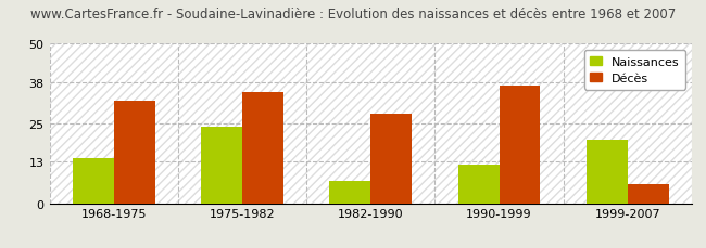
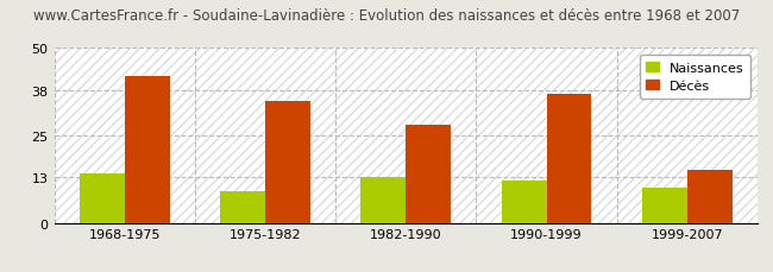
Décès/1968-1975: 32 -> 42
Naissances/1975-1982: 24 -> 9
Naissances/1982-1990: 7 -> 13
Naissances/1999-2007: 20 -> 10
Décès/1999-2007: 6 -> 15
